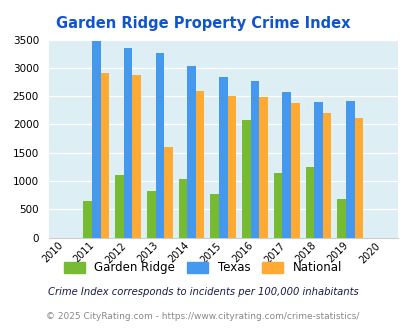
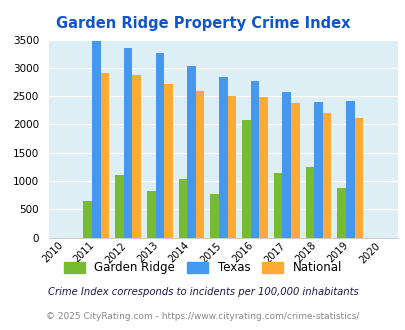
National/2013: 1600 -> 2720
Garden Ridge/2019: 680 -> 880
